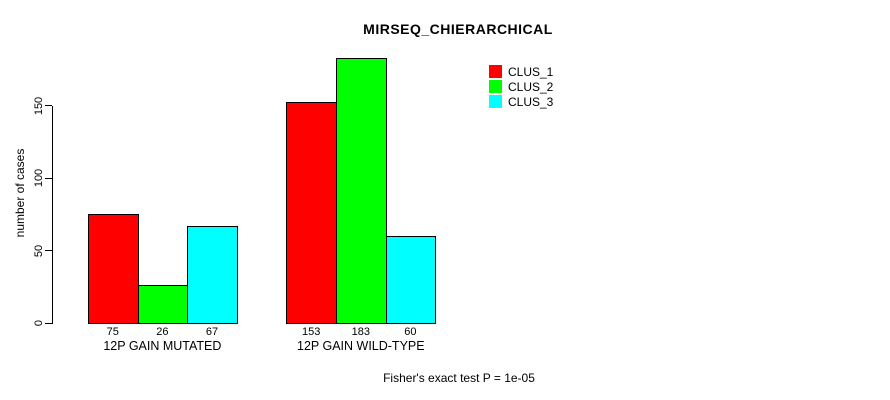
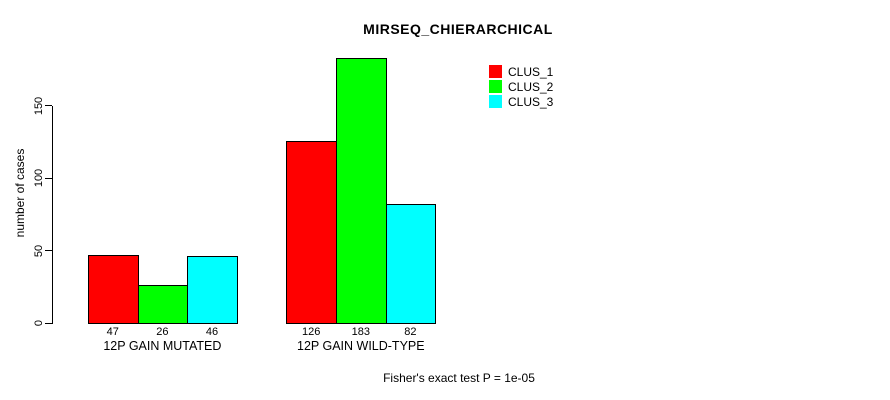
CLUS_1/12P GAIN MUTATED: 75 -> 47
CLUS_3/12P GAIN MUTATED: 67 -> 46
CLUS_1/12P GAIN WILD-TYPE: 153 -> 126
CLUS_3/12P GAIN WILD-TYPE: 60 -> 82
